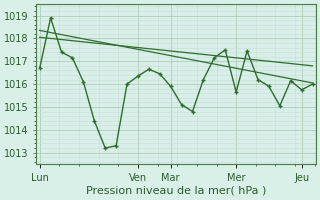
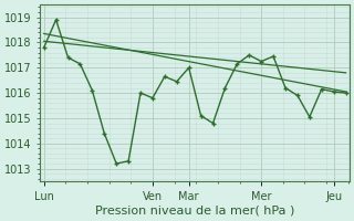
Lun: 1016.70 -> 1017.80
Ven: 1016.35 -> 1015.80
Mar: 1015.90 -> 1017.00
Mer: 1015.65 -> 1017.25
Jeu: 1015.75 -> 1016.05
